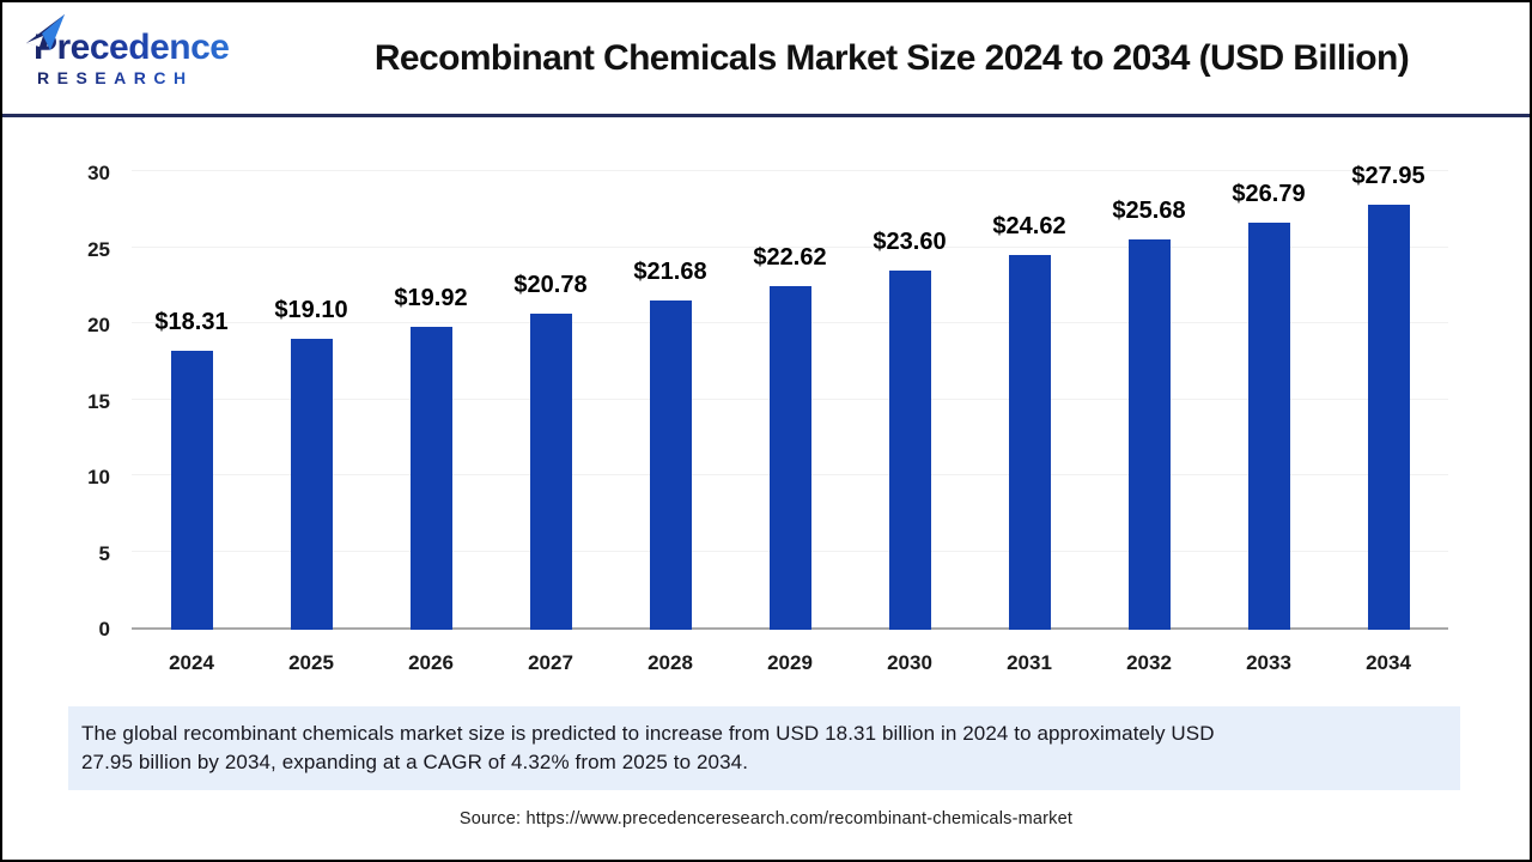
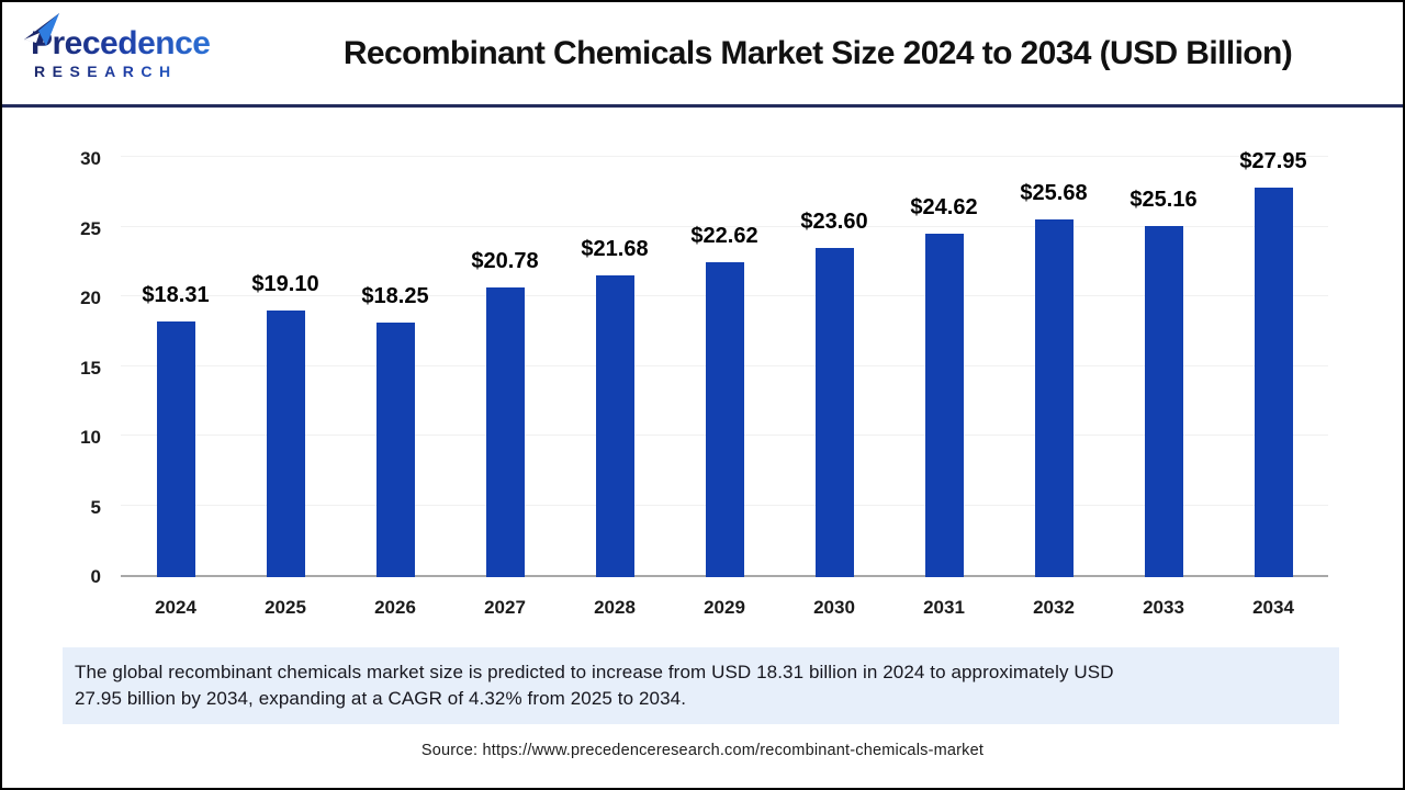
2026: $19.92 -> $18.25
2033: $26.79 -> $25.16
